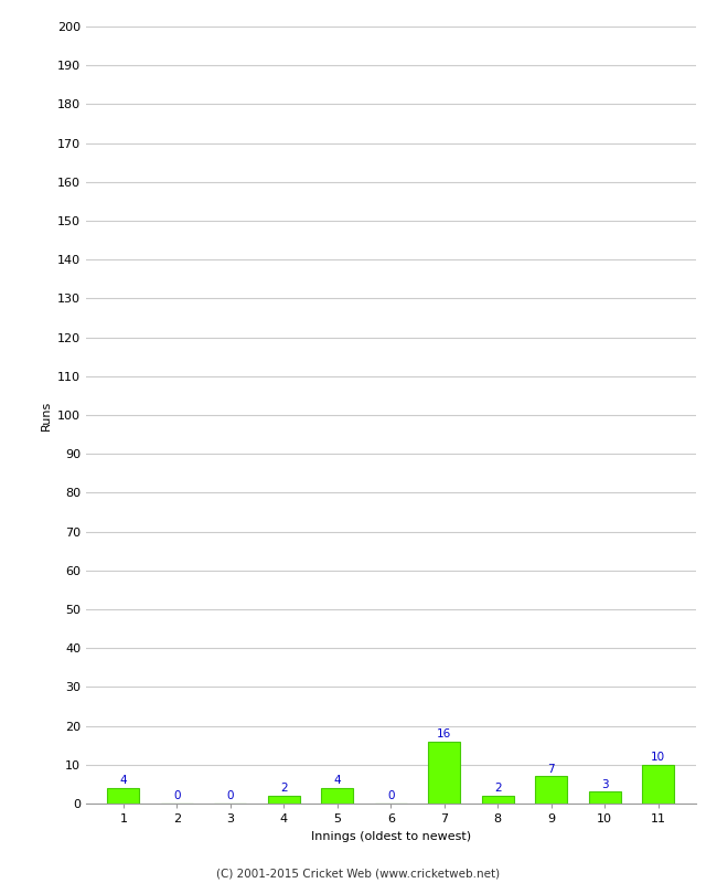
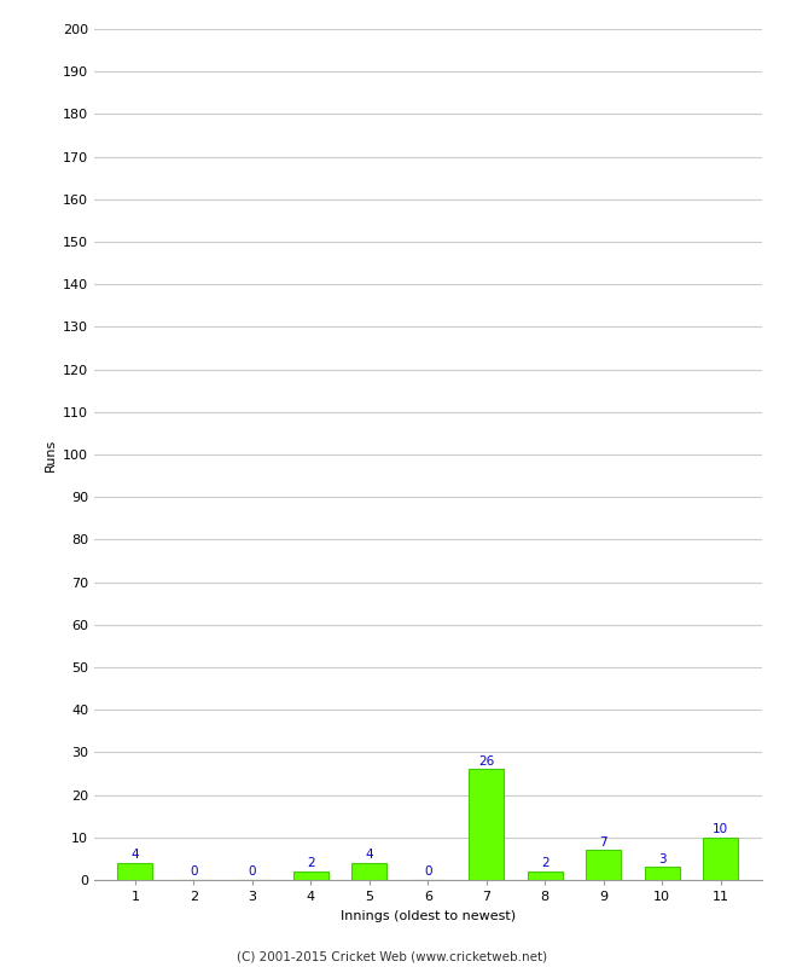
7: 16 -> 26
